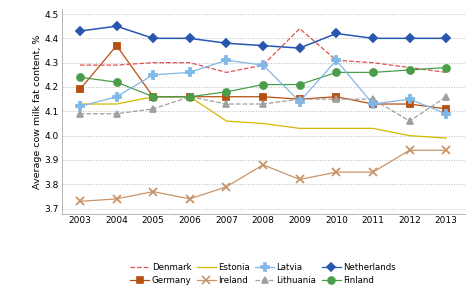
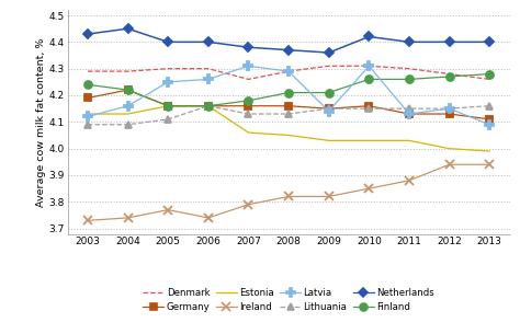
Germany/2004: 4.37 -> 4.22
Ireland/2008: 3.88 -> 3.82
Denmark/2009: 4.44 -> 4.31
Ireland/2011: 3.85 -> 3.88
Lithuania/2012: 4.06 -> 4.15
